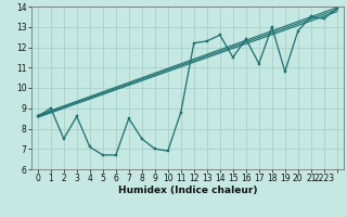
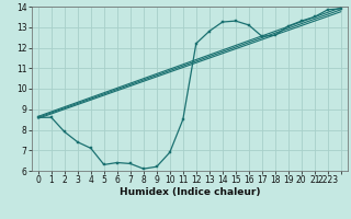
1: 9.0 -> 8.6
2: 7.5 -> 7.9
3: 8.6 -> 7.4
5: 6.7 -> 6.3
6: 6.7 -> 6.4
7: 8.5 -> 6.3
8: 7.5 -> 6.1
9: 7.0 -> 6.2
11: 8.8 -> 8.5
13: 12.3 -> 12.8
14: 12.6 -> 13.2
15: 11.5 -> 13.3
16: 12.4 -> 13.1
17: 11.2 -> 12.6
18: 13.0 -> 12.6
19: 10.8 -> 13.1
20: 12.8 -> 13.3
2223: 13.4 -> 13.8
